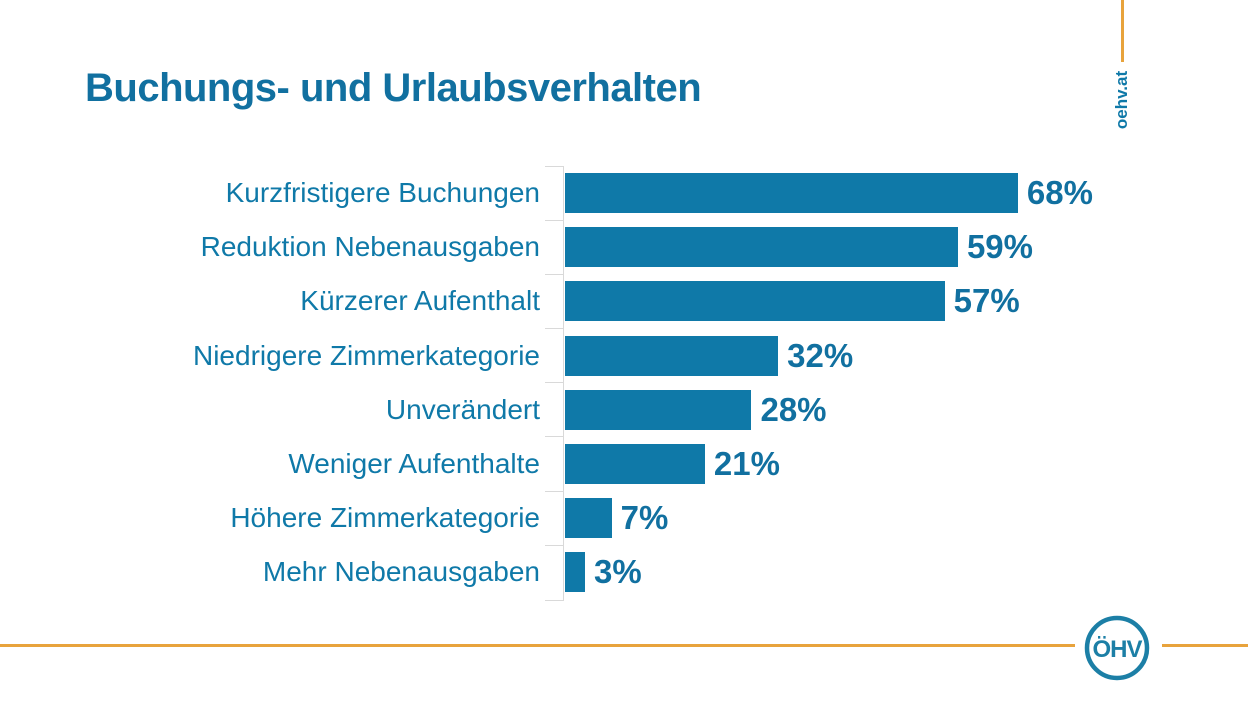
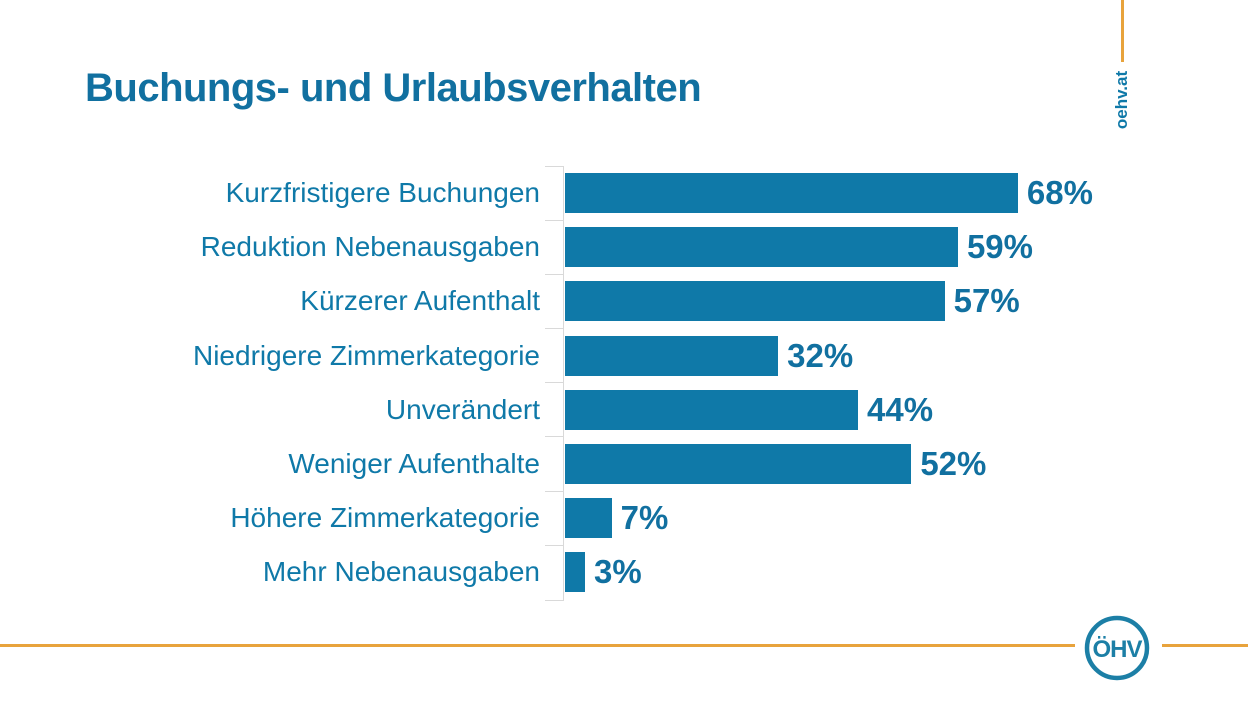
Unverändert: 28% -> 44%
Weniger Aufenthalte: 21% -> 52%
